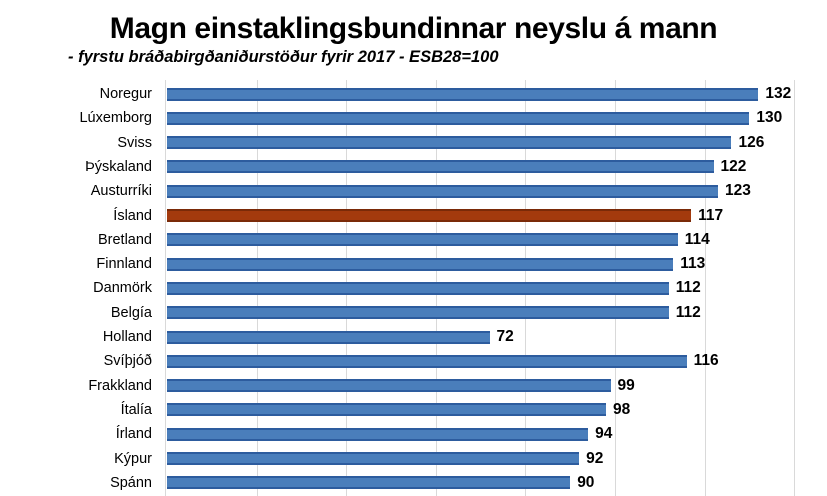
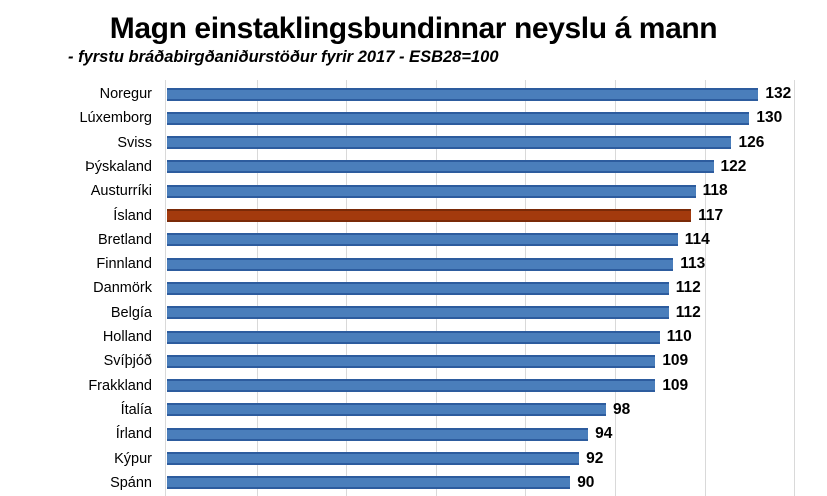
Austurríki: 123 -> 118
Holland: 72 -> 110
Svíþjóð: 116 -> 109
Frakkland: 99 -> 109
